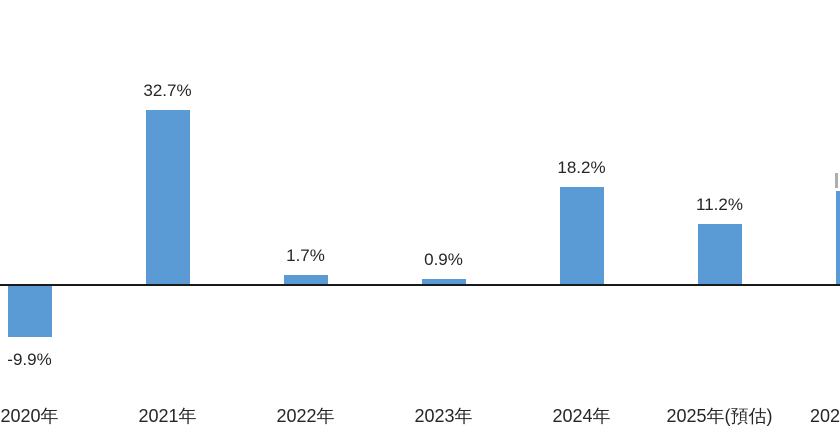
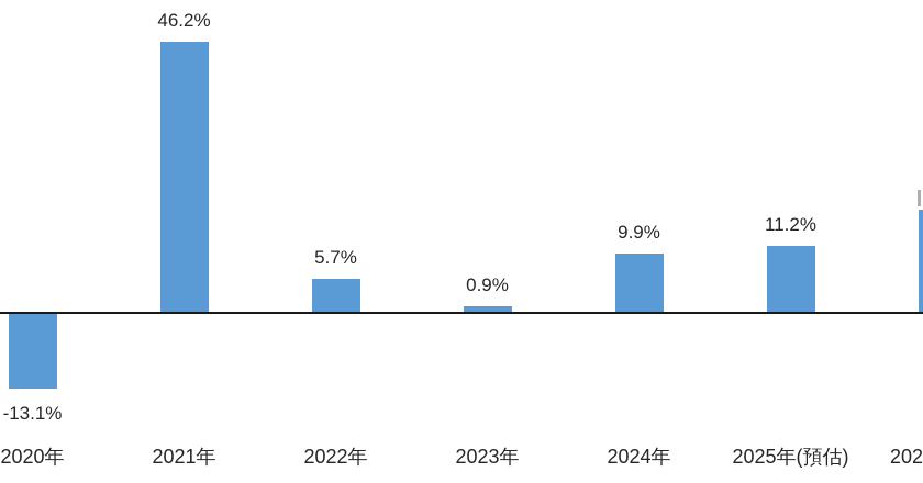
2020年: -9.9% -> -13.1%
2021年: 32.7% -> 46.2%
2022年: 1.7% -> 5.7%
2024年: 18.2% -> 9.9%
